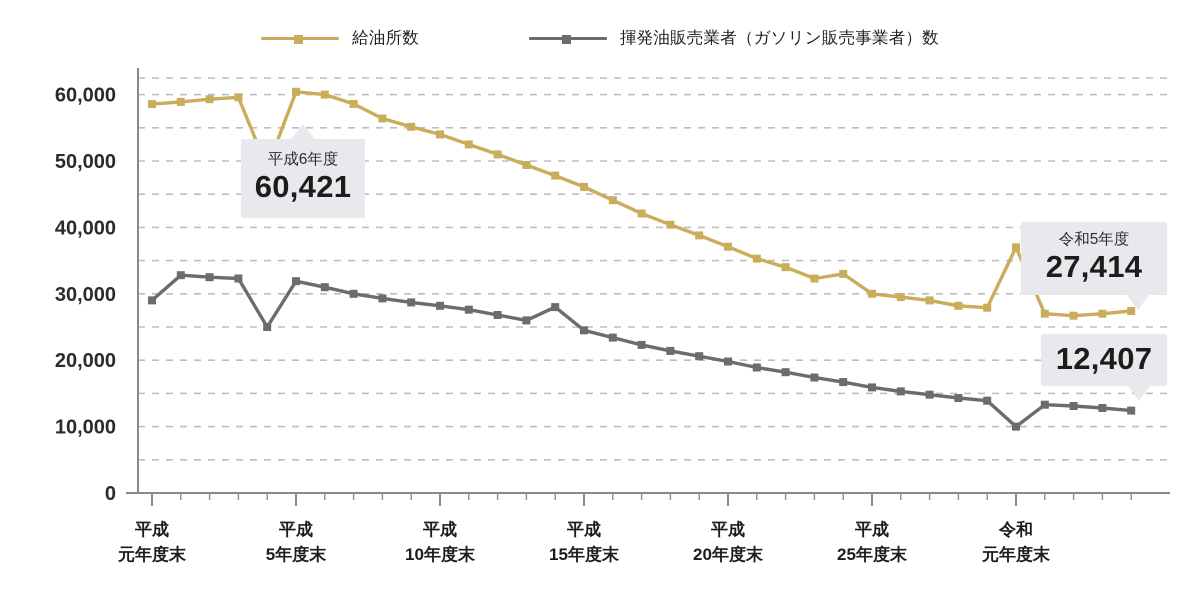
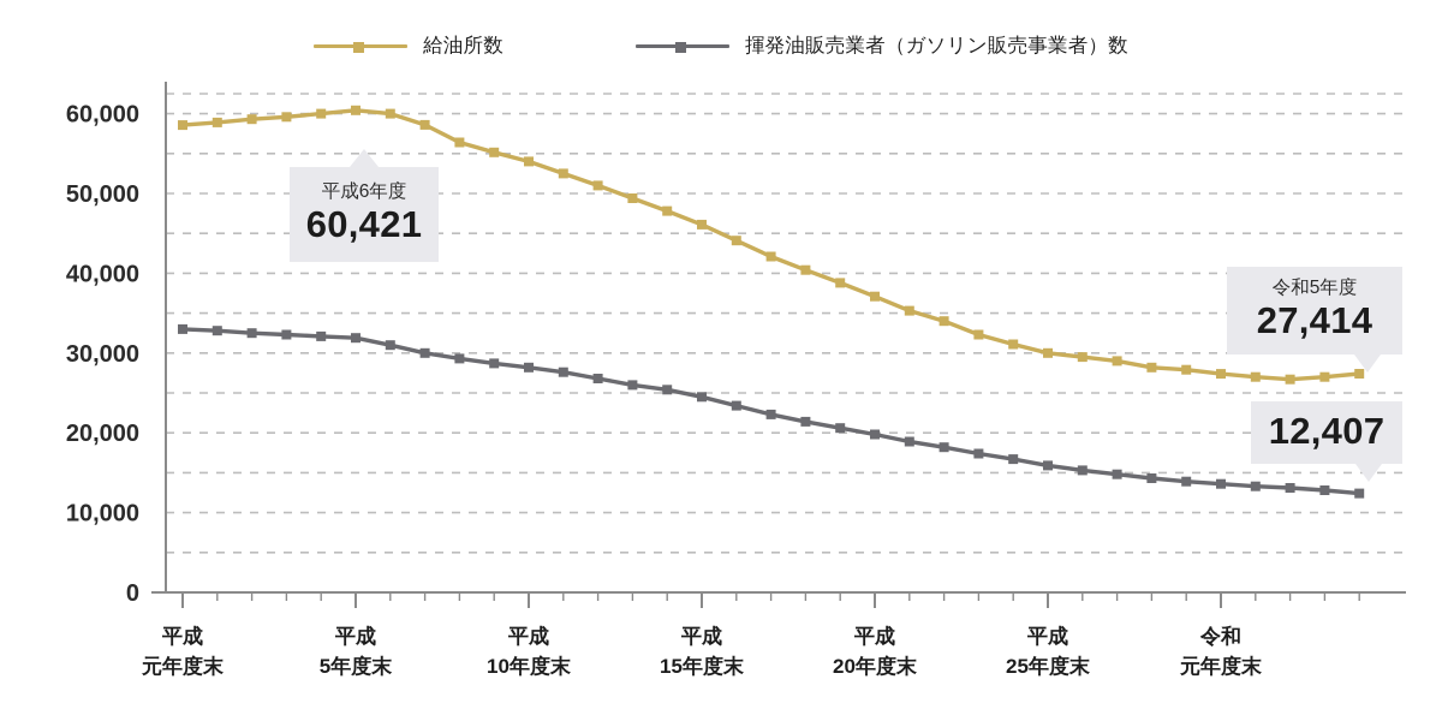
揮発油販売業者（ガソリン販売事業者）数/平成元年度末: 29000 -> 33000
給油所数/平成5年度末: 49000 -> 60000
揮発油販売業者（ガソリン販売事業者）数/平成5年度末: 25000 -> 32000
揮発油販売業者（ガソリン販売事業者）数/平成15年度末: 28000 -> 25000
給油所数/平成25年度末: 33000 -> 31000
給油所数/令和元年度末: 37000 -> 27000
揮発油販売業者（ガソリン販売事業者）数/令和元年度末: 10000 -> 14000
